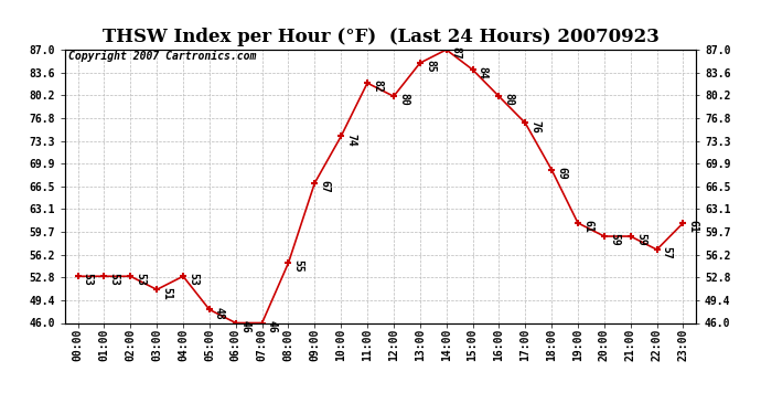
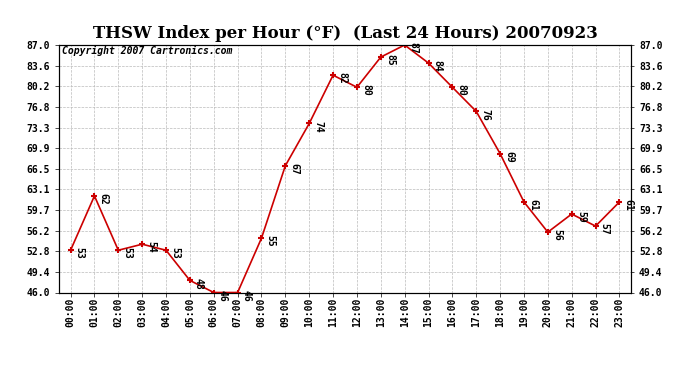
01:00: 53 -> 62
03:00: 51 -> 54
20:00: 59 -> 56
